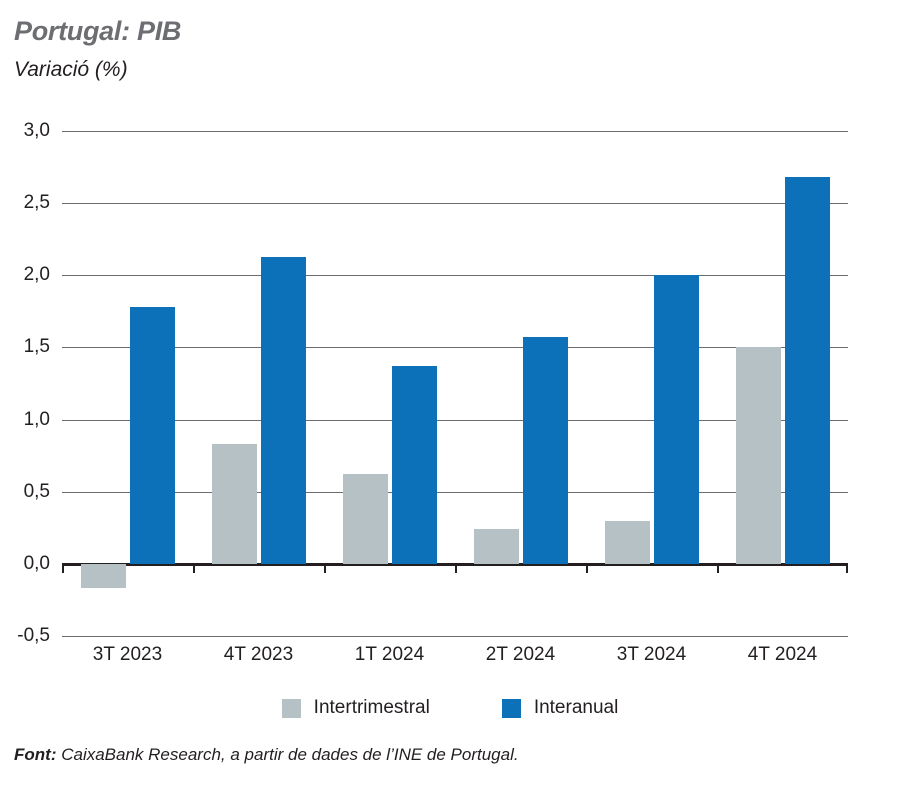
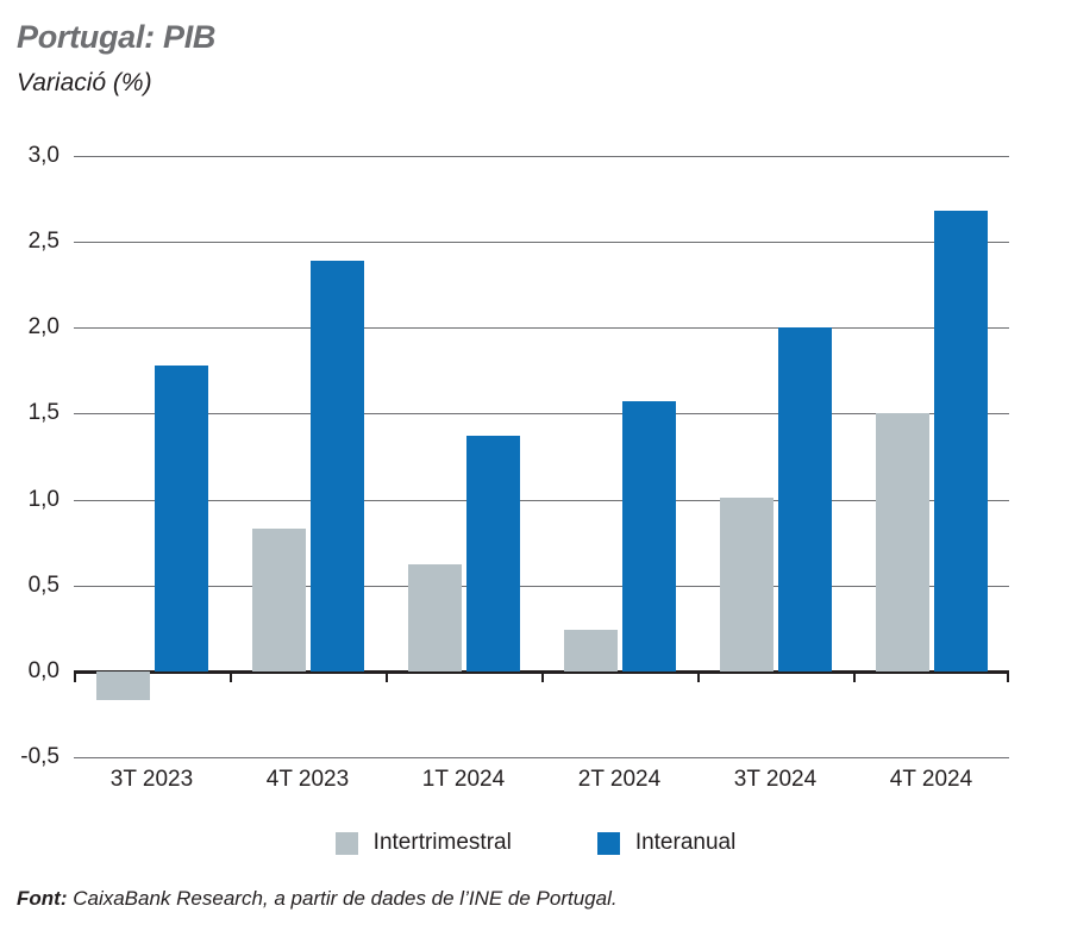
Interanual/4T 2023: 2,13 -> 2,39
Intertrimestral/3T 2024: 0,30 -> 1,01
